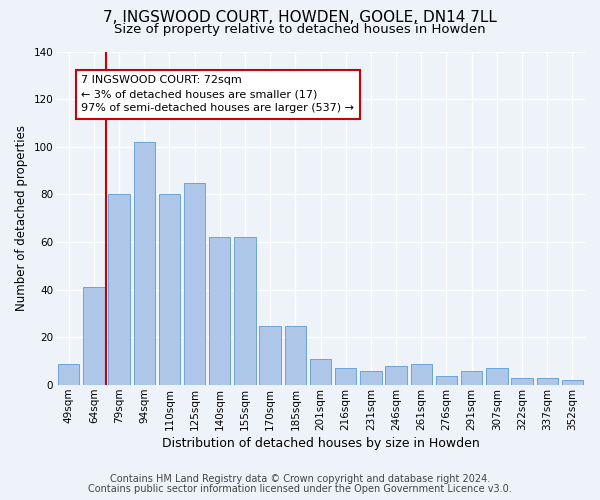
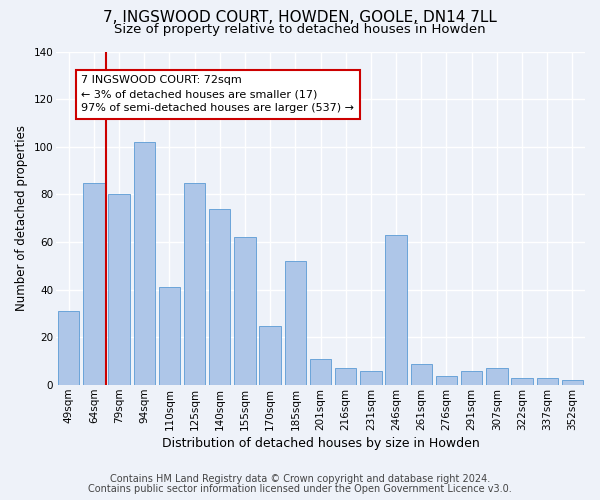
49sqm: 9 -> 31
64sqm: 41 -> 85
110sqm: 80 -> 41
140sqm: 62 -> 74
185sqm: 25 -> 52
246sqm: 8 -> 63
